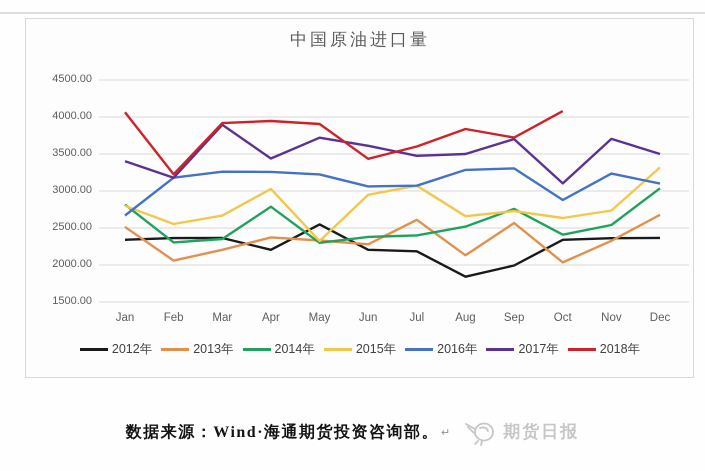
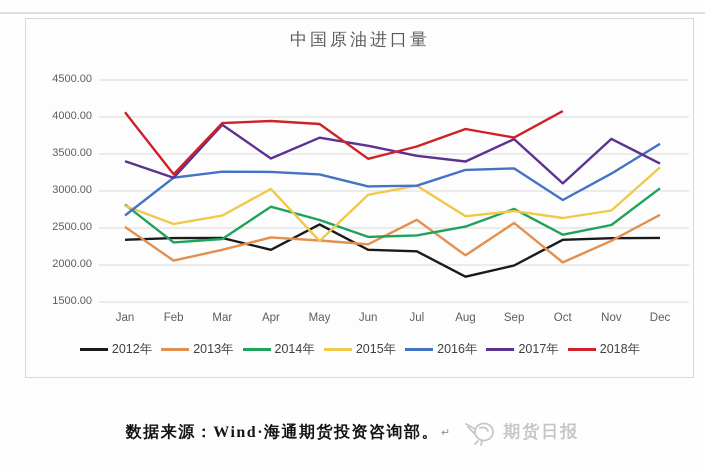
2014年/May: 2300 -> 2600
2017年/Aug: 3500 -> 3400
2016年/Dec: 3100 -> 3600
2017年/Dec: 3500 -> 3400
